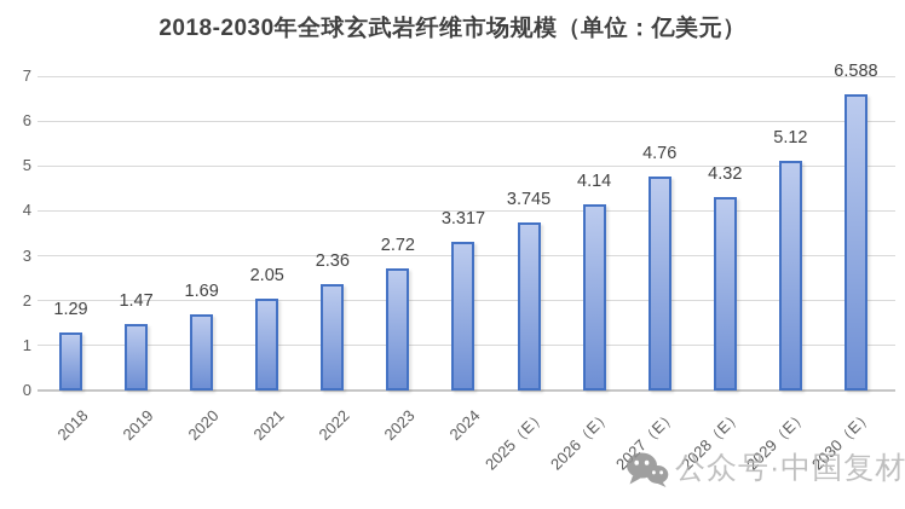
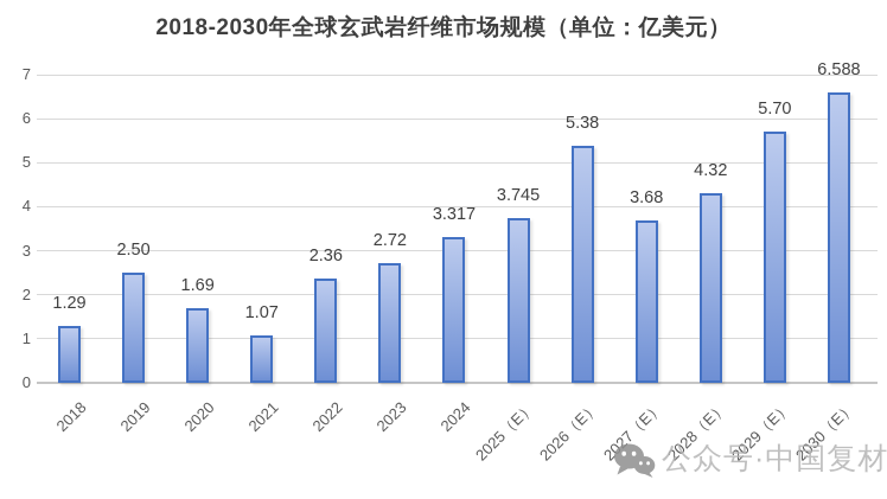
2019: 1.47 -> 2.50
2021: 2.05 -> 1.07
2026（E）: 4.14 -> 5.38
2027（E）: 4.76 -> 3.68
2029（E）: 5.12 -> 5.70
